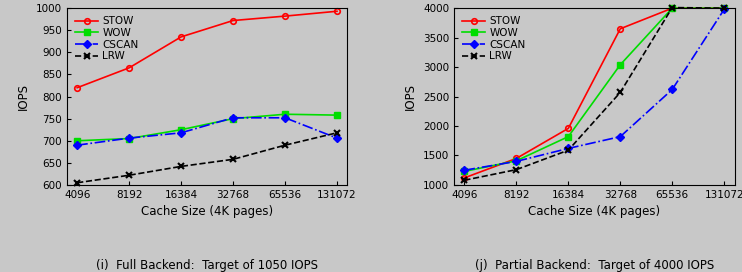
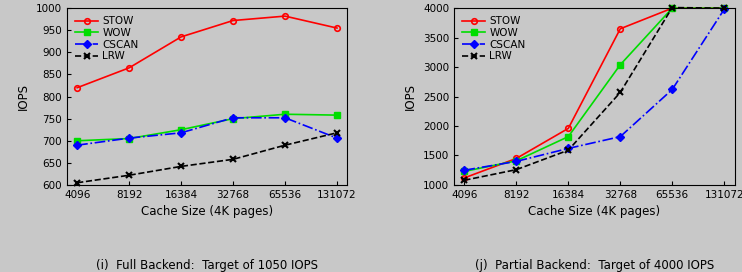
STOW/131072: 993 -> 955
